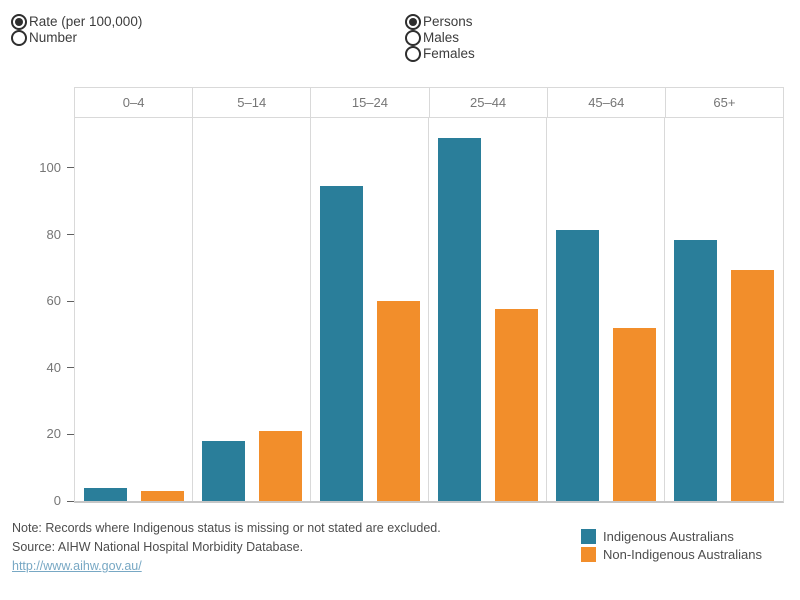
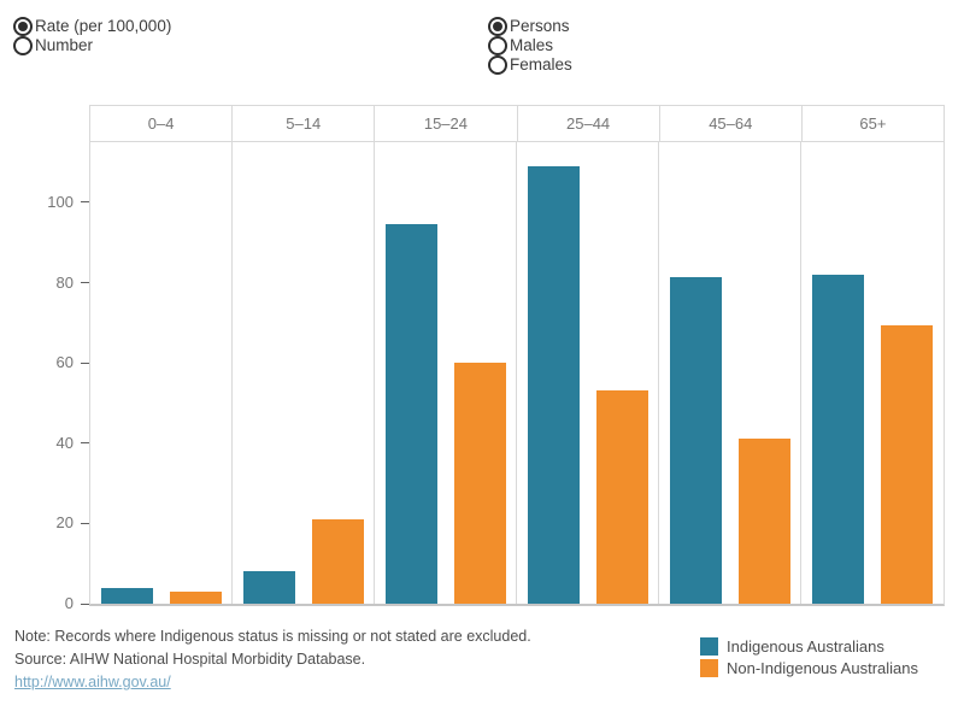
Indigenous Australians/5–14: 18 -> 8
Non-Indigenous Australians/25–44: 58 -> 53
Non-Indigenous Australians/45–64: 52 -> 41
Indigenous Australians/65+: 78 -> 82
